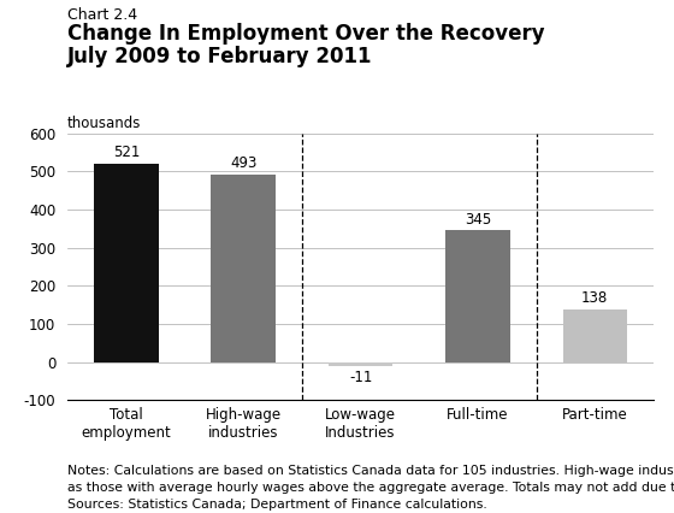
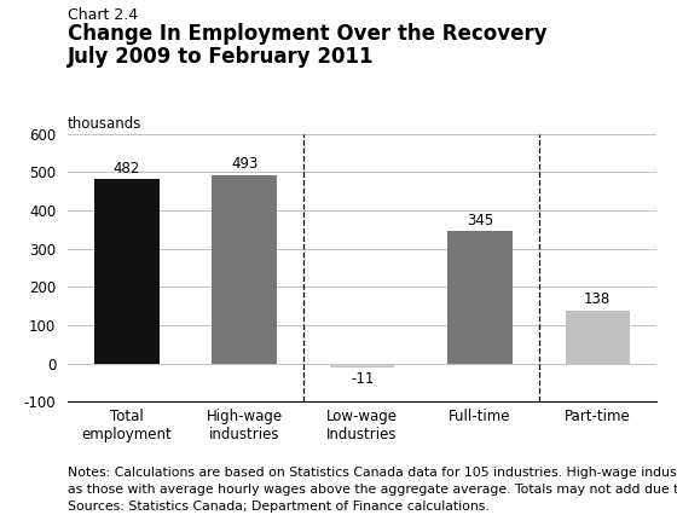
Total employment: 521 -> 482
